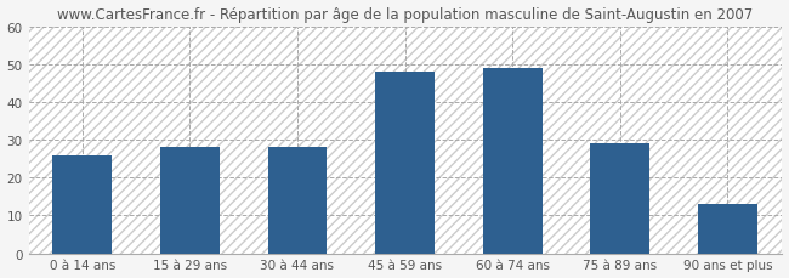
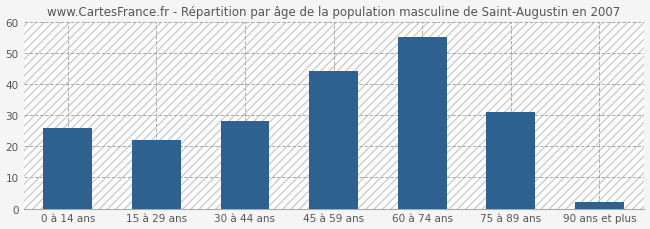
15 à 29 ans: 28 -> 22
45 à 59 ans: 48 -> 44
60 à 74 ans: 49 -> 55
75 à 89 ans: 29 -> 31
90 ans et plus: 13 -> 2
